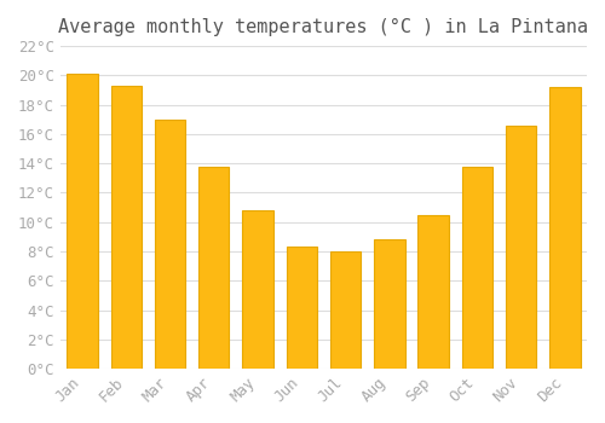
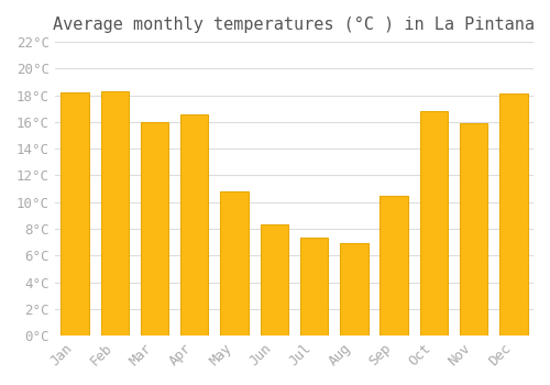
Jan: 20.1°C -> 18.2°C
Feb: 19.3°C -> 18.3°C
Mar: 17.0°C -> 16.0°C
Apr: 13.8°C -> 16.6°C
Jul: 8.0°C -> 7.3°C
Aug: 8.8°C -> 6.9°C
Oct: 13.8°C -> 16.8°C
Nov: 16.6°C -> 15.9°C
Dec: 19.2°C -> 18.1°C
